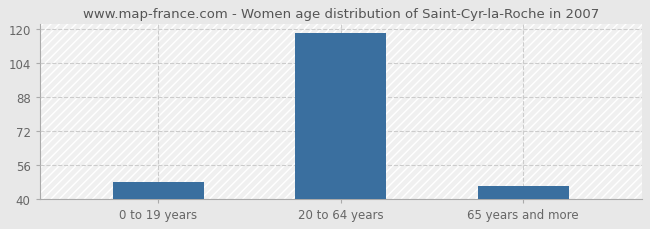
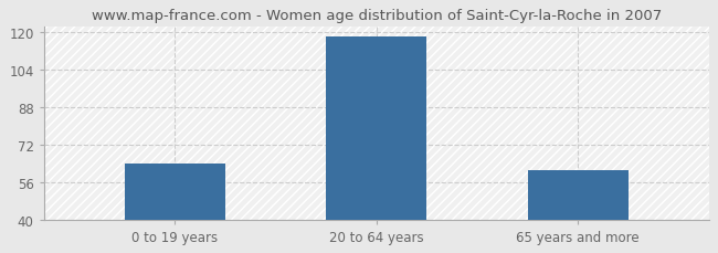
0 to 19 years: 48 -> 64
65 years and more: 46 -> 61
